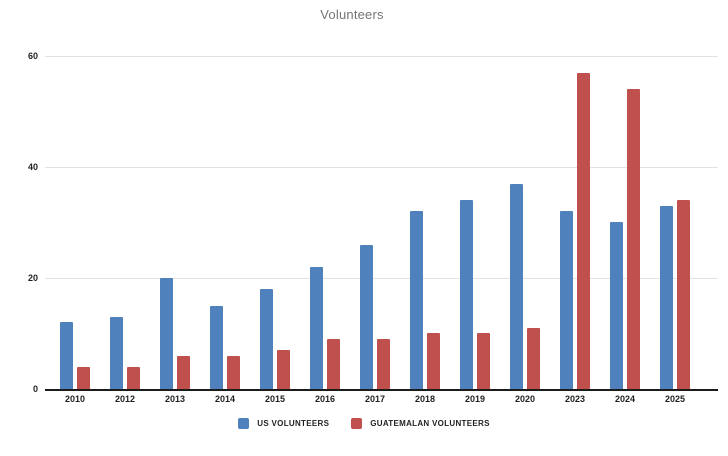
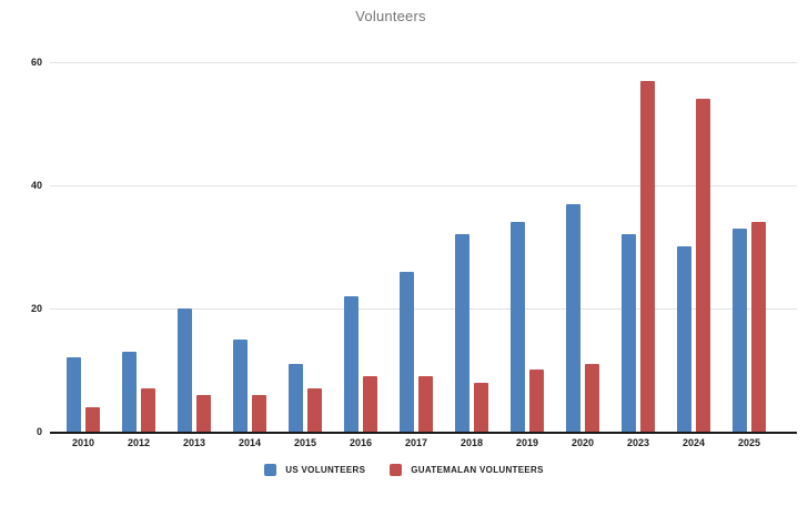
GUATEMALAN VOLUNTEERS/2012: 4 -> 7
US VOLUNTEERS/2015: 18 -> 11
GUATEMALAN VOLUNTEERS/2018: 10 -> 8
